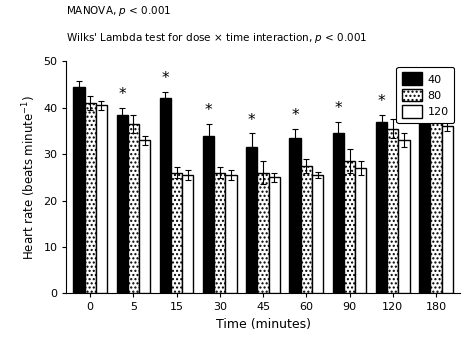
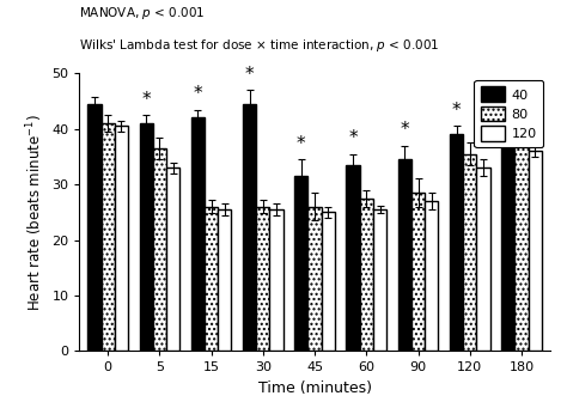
40/5: 38.5 -> 41.0
40/30: 34.0 -> 44.5
40/120: 37.0 -> 39.0
